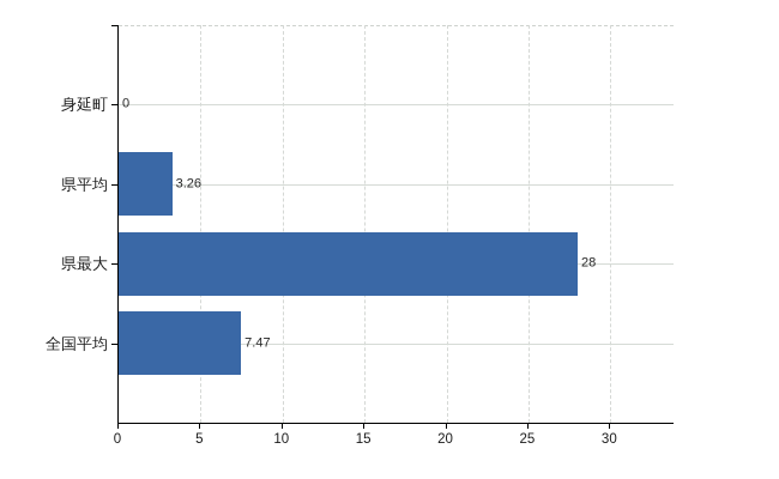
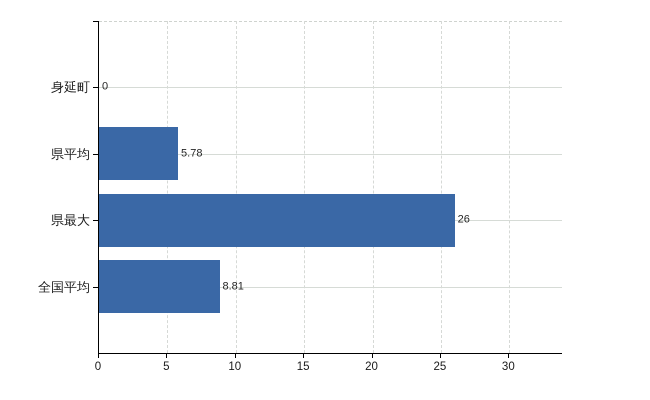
県平均: 3.26 -> 5.78
県最大: 28 -> 26
全国平均: 7.47 -> 8.81
